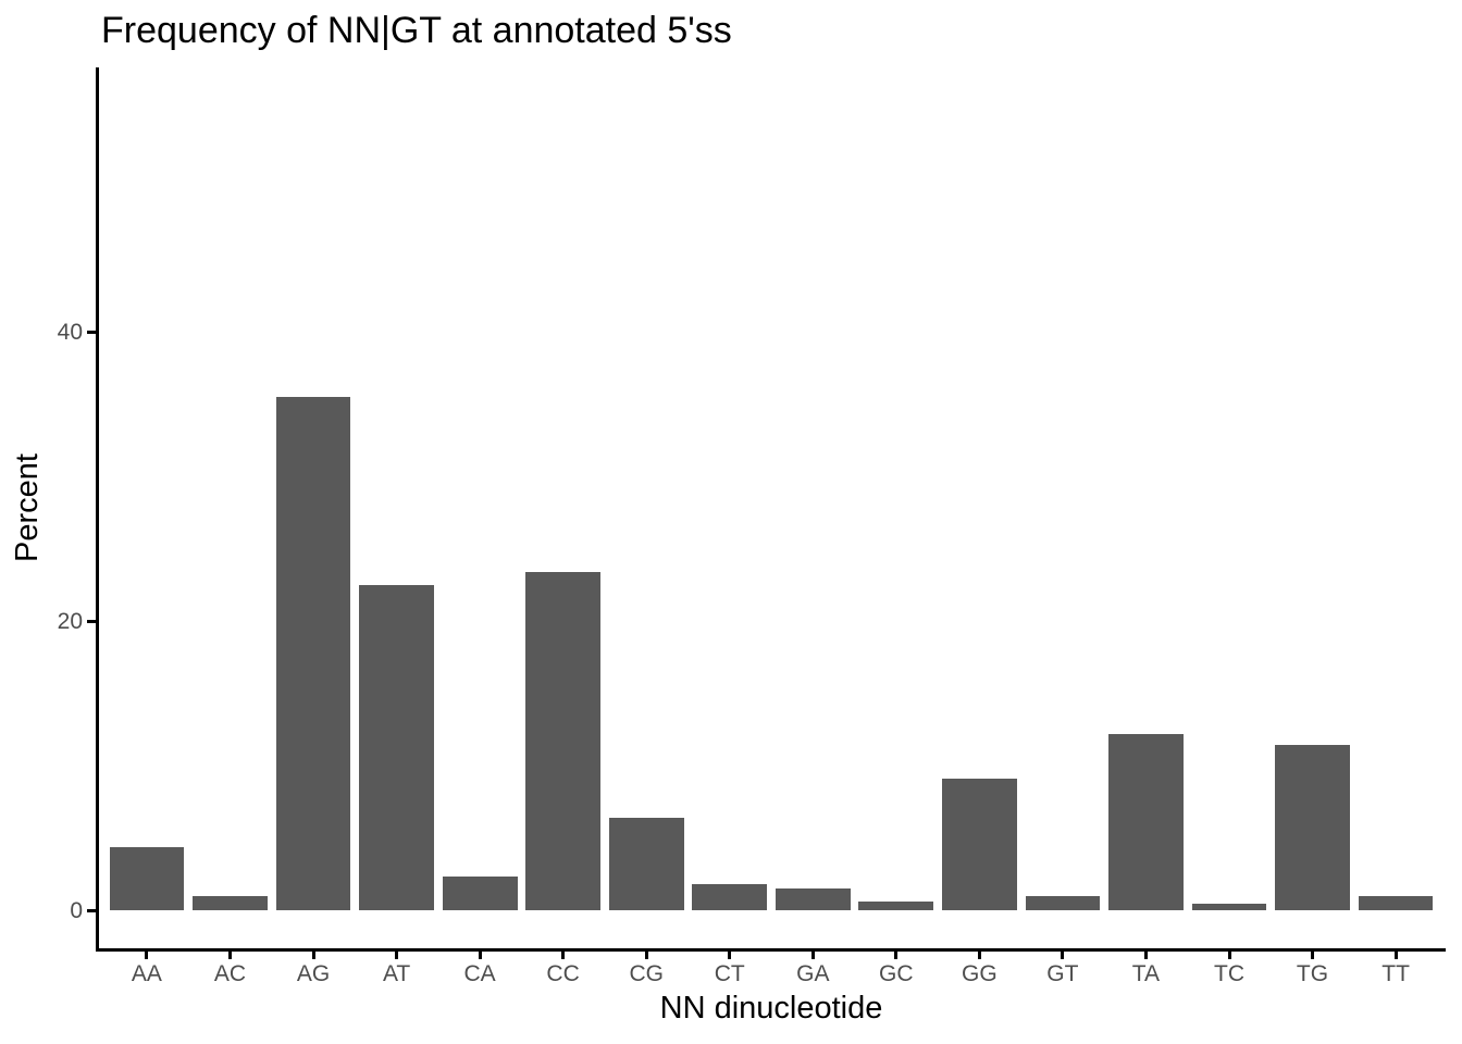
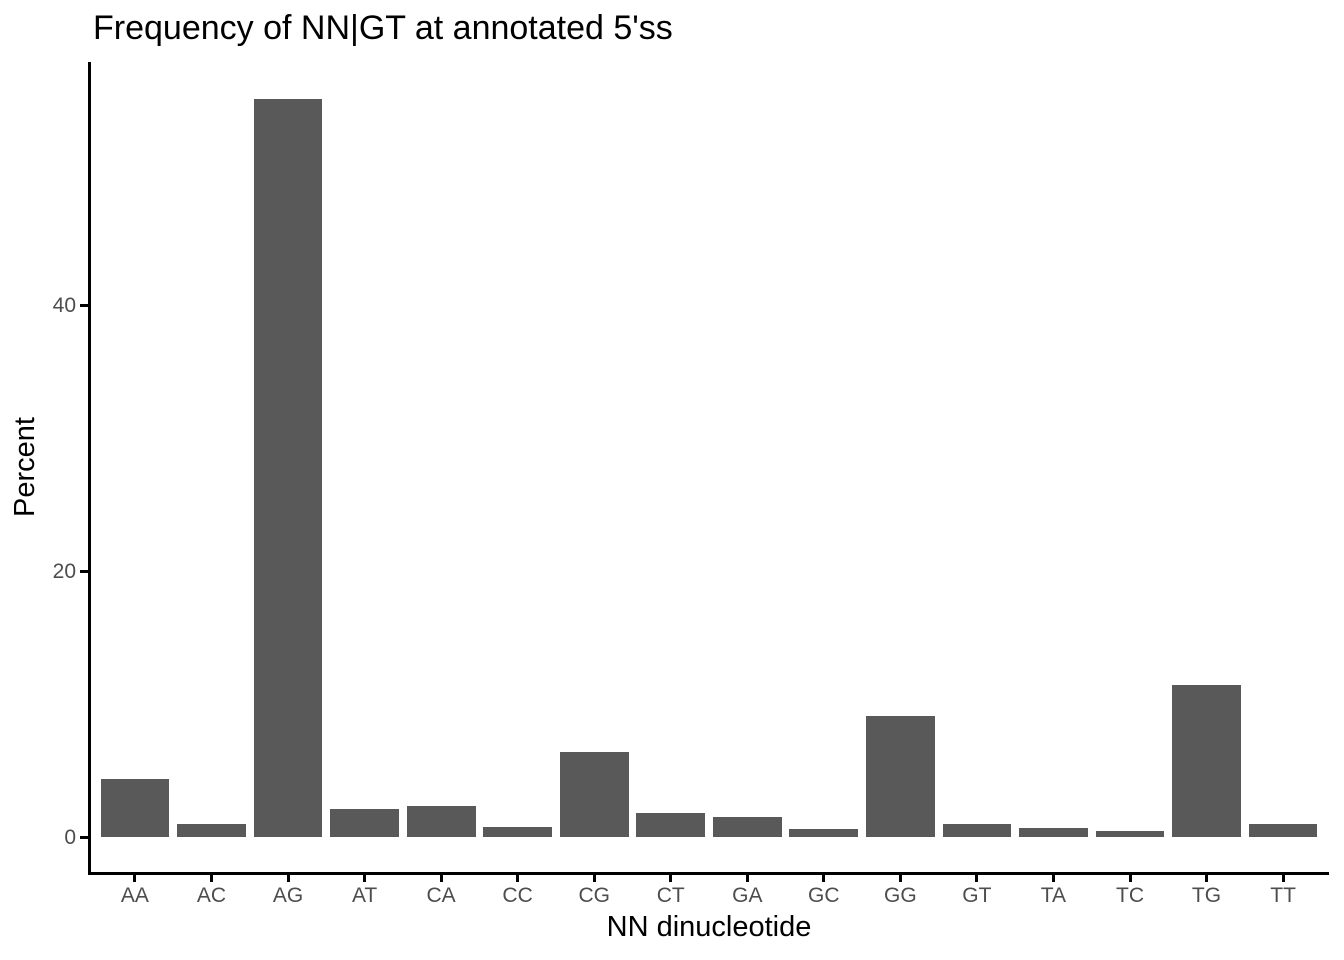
AG: 35.5 -> 55.5
AT: 22.5 -> 2.1
CC: 23.4 -> 0.8
TA: 12.2 -> 0.7
